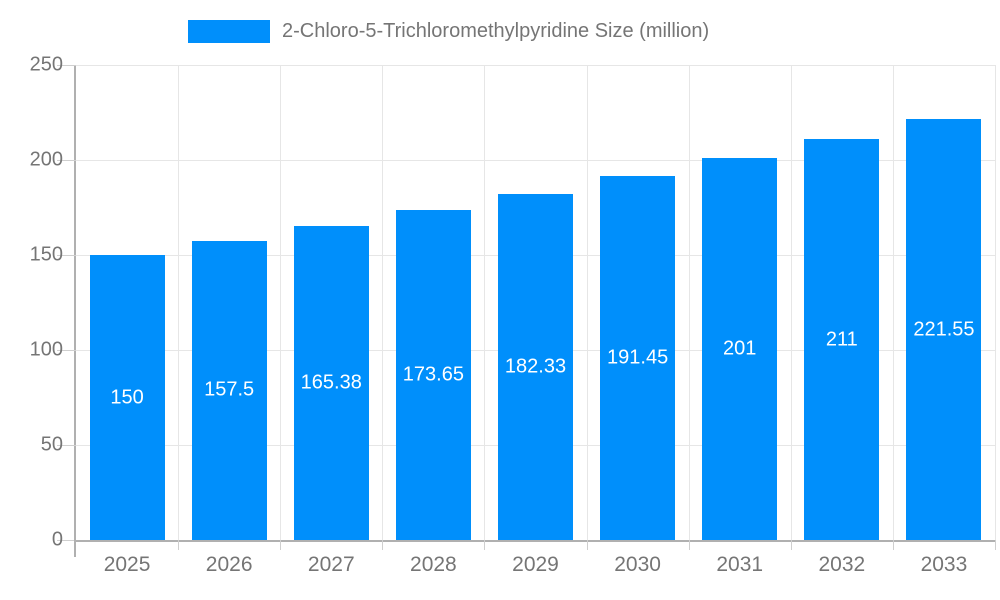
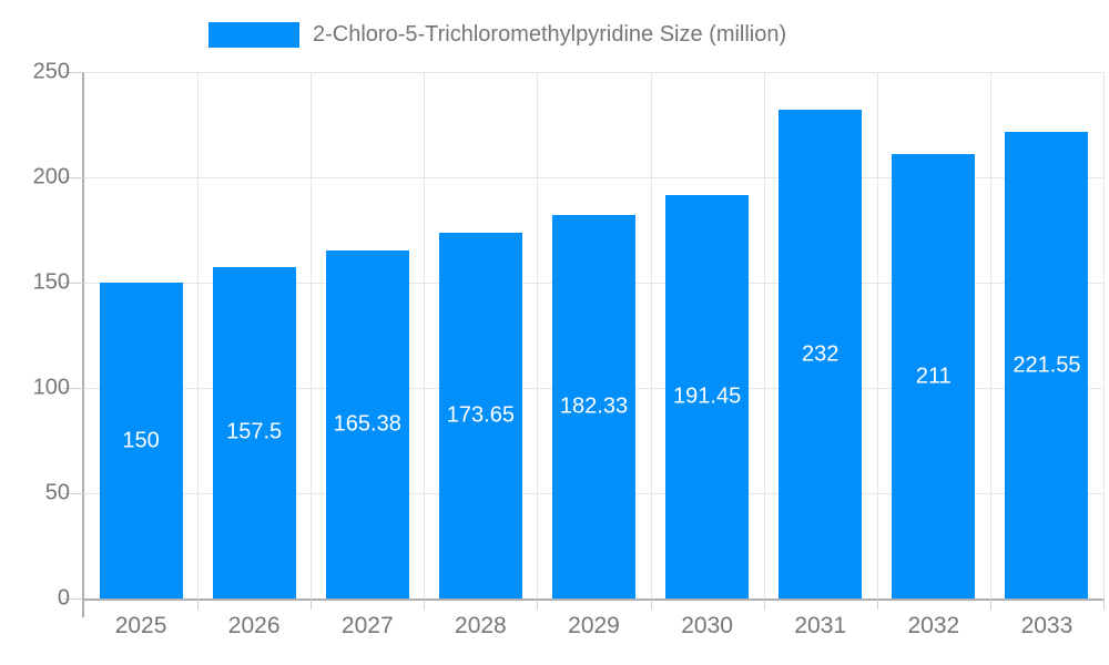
2031: 201 -> 232
